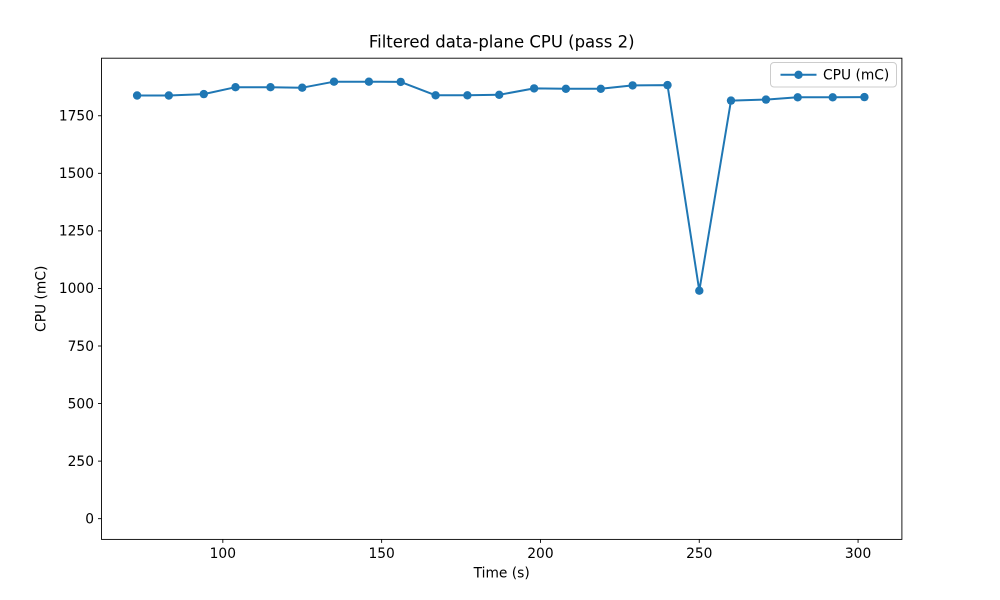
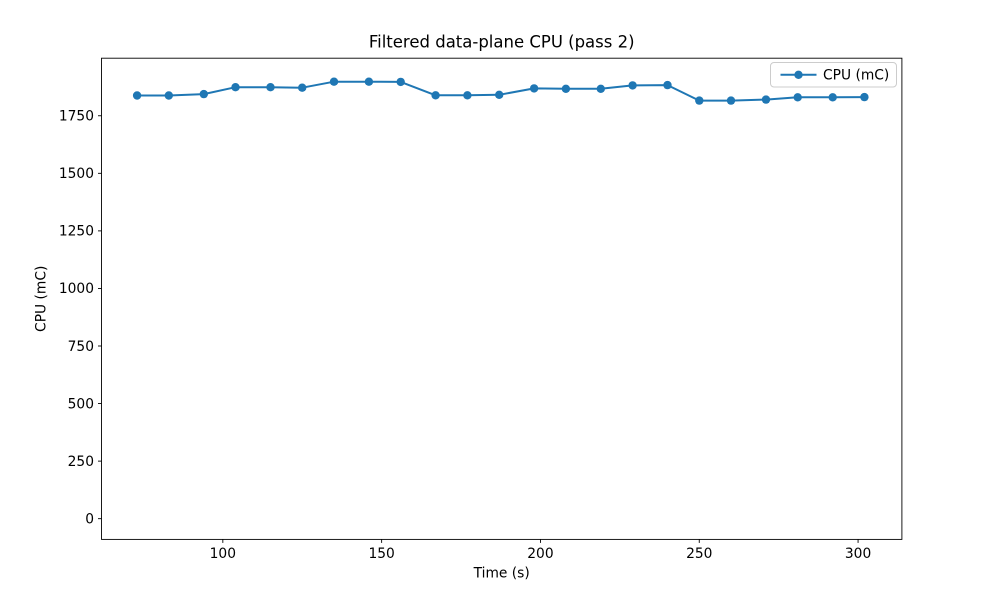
250: 990 -> 1820
